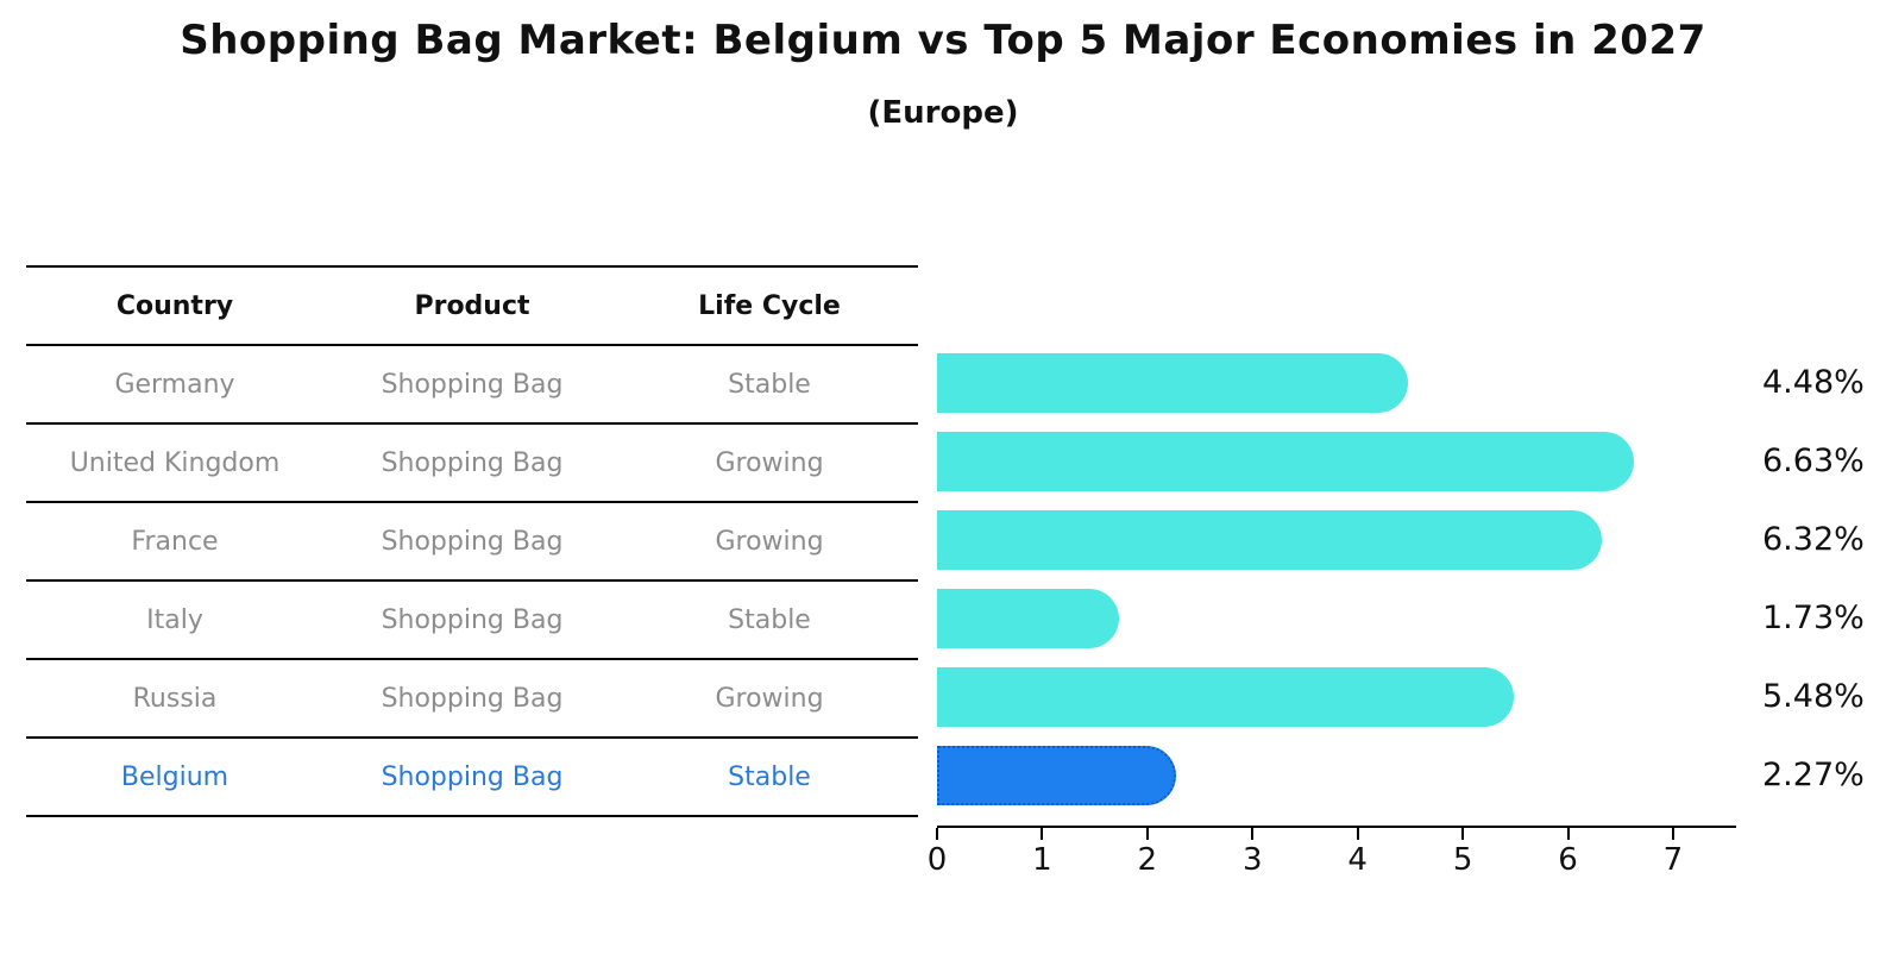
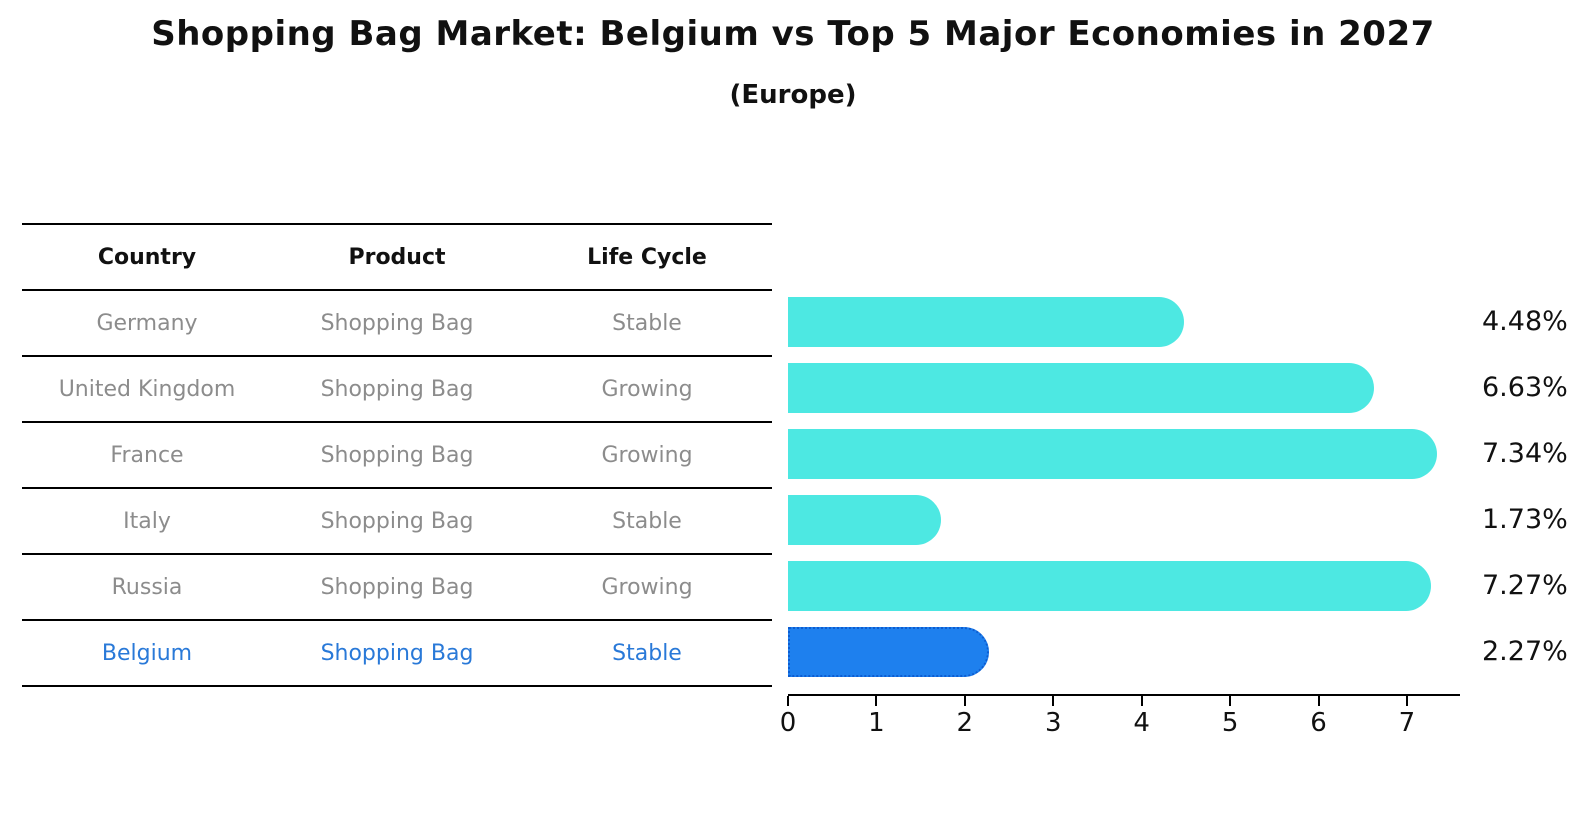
France: 6.32% -> 7.34%
Russia: 5.48% -> 7.27%
